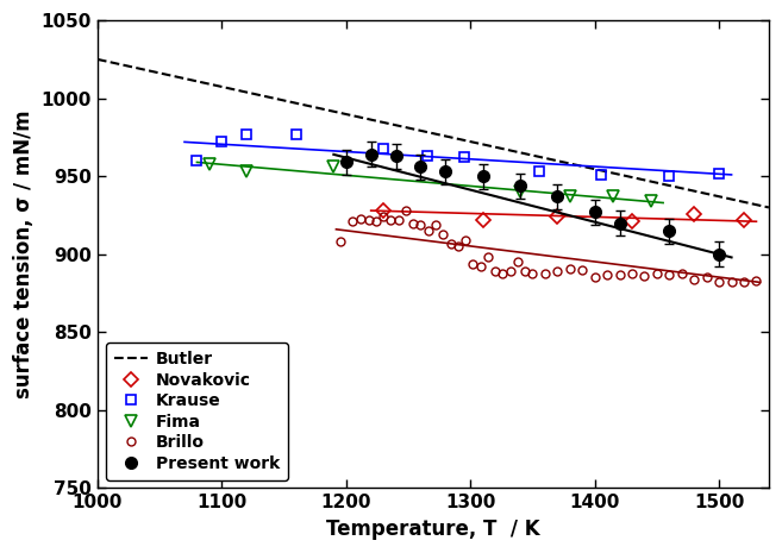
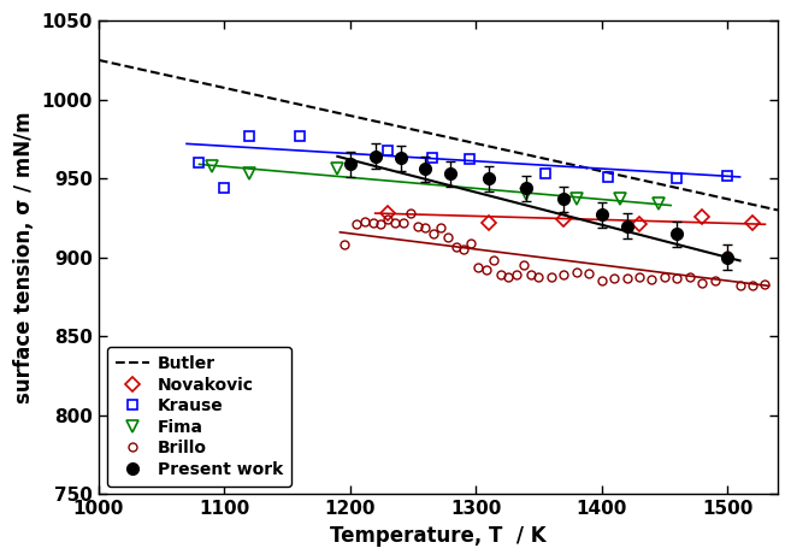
Krause/1100: 972 -> 944
Brillo/1500: 882 -> 901
